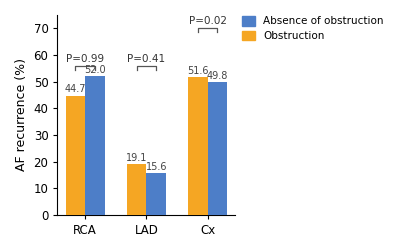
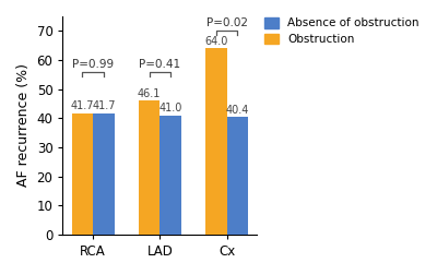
Obstruction/RCA: 44.7 -> 41.7
Absence of obstruction/RCA: 52.0 -> 41.7
Obstruction/LAD: 19.1 -> 46.1
Absence of obstruction/LAD: 15.6 -> 41.0
Obstruction/Cx: 51.6 -> 64.0
Absence of obstruction/Cx: 49.8 -> 40.4
